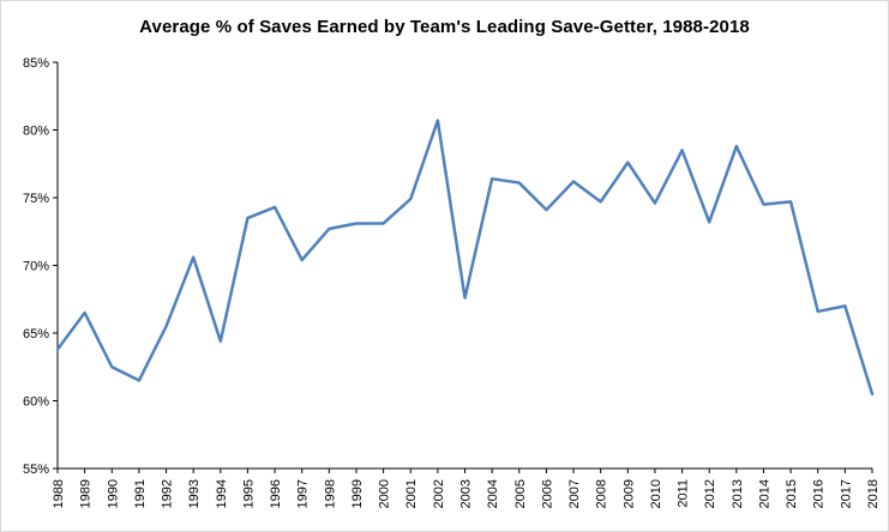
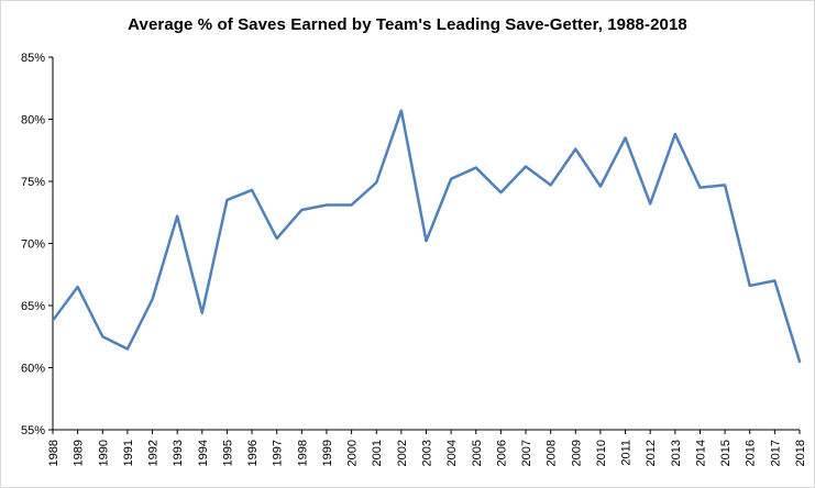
1993: 70.6% -> 72.2%
2003: 67.6% -> 70.2%
2004: 76.4% -> 75.2%
